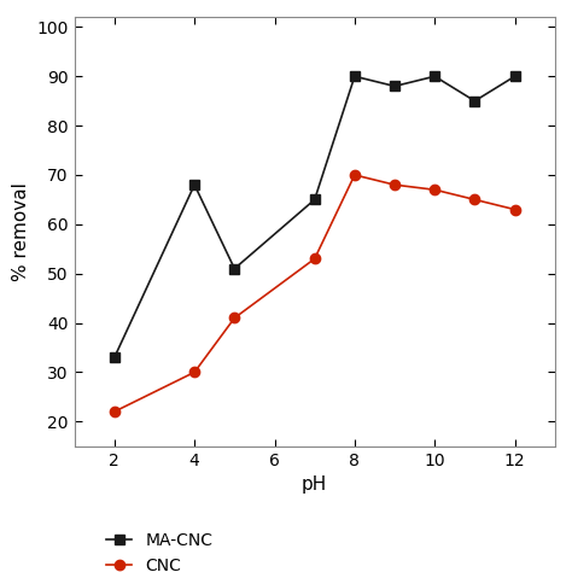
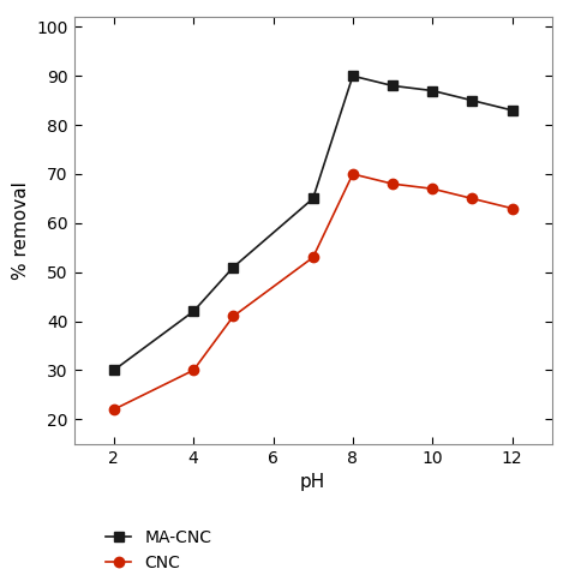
MA-CNC/2: 33 -> 30
MA-CNC/4: 68 -> 42
MA-CNC/10: 90 -> 87
MA-CNC/12: 90 -> 83
